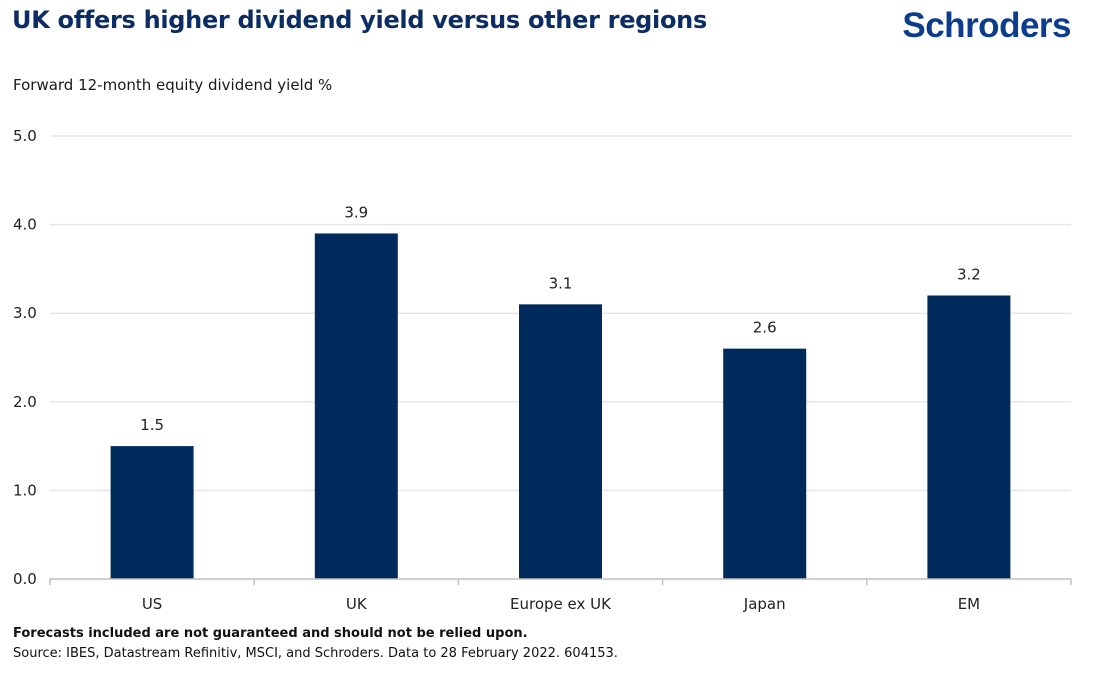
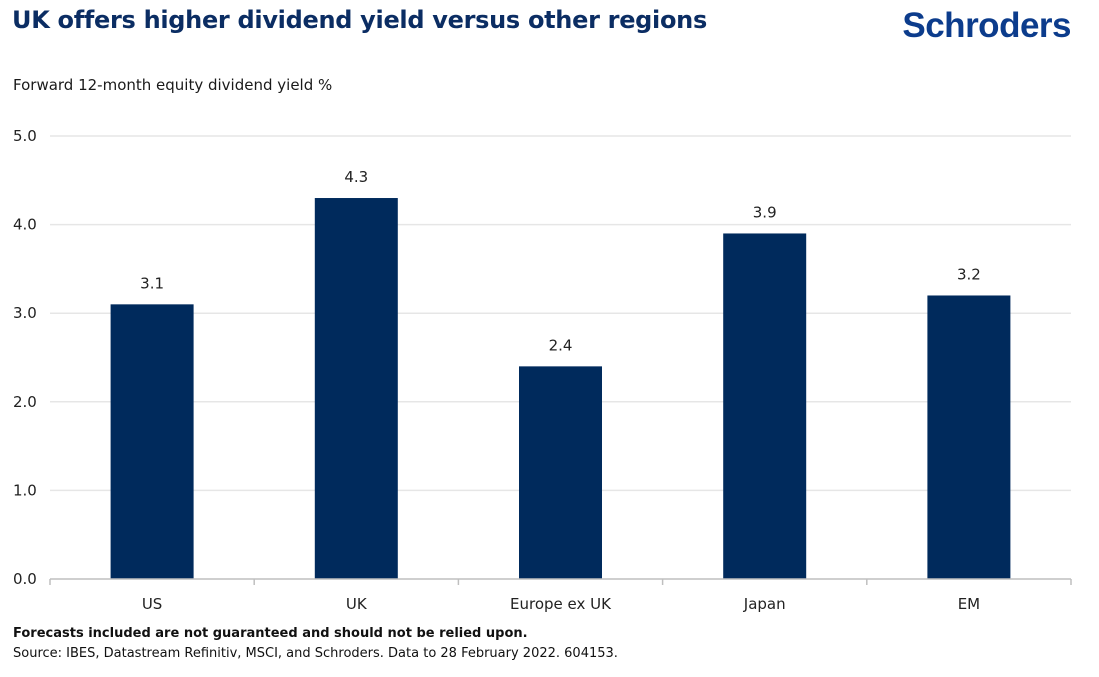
US: 1.5 -> 3.1
UK: 3.9 -> 4.3
Europe ex UK: 3.1 -> 2.4
Japan: 2.6 -> 3.9
